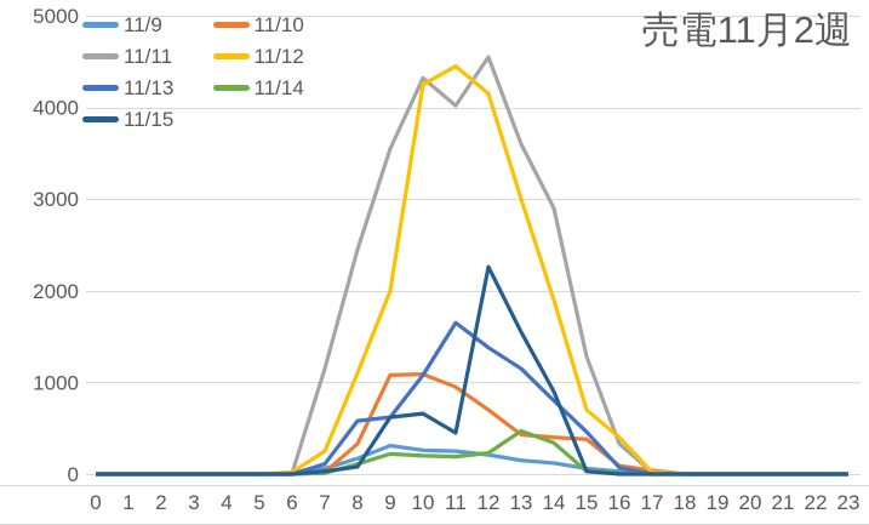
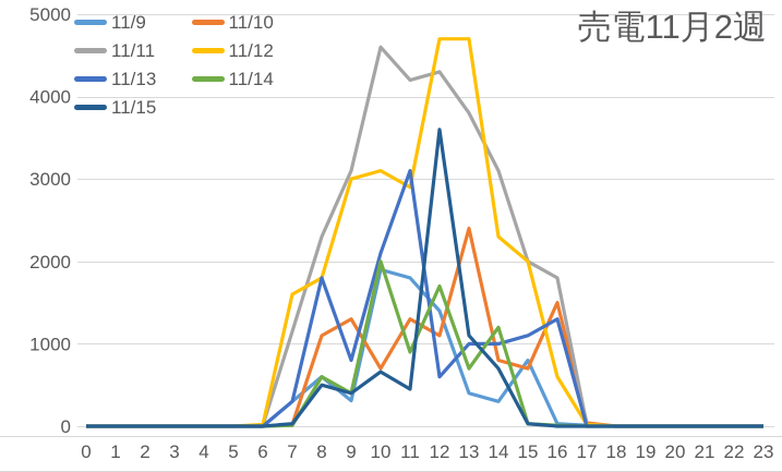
11/9/7: 100 -> 300
11/12/7: 200 -> 1600
11/13/7: 100 -> 300
11/9/8: 200 -> 600
11/10/8: 300 -> 1100
11/11/8: 2400 -> 2300
11/12/8: 1100 -> 1800
11/13/8: 600 -> 1800
11/14/8: 100 -> 600
11/15/8: 100 -> 500
11/10/9: 1100 -> 1300
11/11/9: 3600 -> 3100
11/12/9: 2000 -> 3000
11/13/9: 600 -> 800
11/14/9: 200 -> 400
11/15/9: 600 -> 400
11/9/10: 300 -> 1900
11/10/10: 1100 -> 700
11/11/10: 4300 -> 4600
11/12/10: 4200 -> 3100
11/13/10: 1100 -> 2100
11/14/10: 200 -> 2000
11/9/11: 200 -> 1800
11/10/11: 1000 -> 1300
11/11/11: 4000 -> 4200
11/12/11: 4400 -> 2900
11/13/11: 1600 -> 3100
11/14/11: 200 -> 900
11/9/12: 200 -> 1400
11/10/12: 700 -> 1100
11/11/12: 4600 -> 4300
11/12/12: 4200 -> 4700
11/13/12: 1400 -> 600
11/14/12: 200 -> 1700
11/15/12: 2300 -> 3600
11/9/13: 200 -> 400
11/10/13: 400 -> 2400
11/11/13: 3600 -> 3800
11/12/13: 3000 -> 4700
11/13/13: 1200 -> 1000
11/14/13: 500 -> 700
11/15/13: 1600 -> 1100
11/9/14: 100 -> 300
11/10/14: 400 -> 800
11/11/14: 2900 -> 3100
11/12/14: 1900 -> 2300
11/13/14: 800 -> 1000
11/14/14: 300 -> 1200
11/15/14: 900 -> 700
11/9/15: 100 -> 800
11/10/15: 400 -> 700
11/11/15: 1300 -> 2000
11/12/15: 700 -> 2000
11/13/15: 500 -> 1100
11/10/16: 100 -> 1500
11/11/16: 300 -> 1800
11/12/16: 400 -> 600
11/13/16: 100 -> 1300
